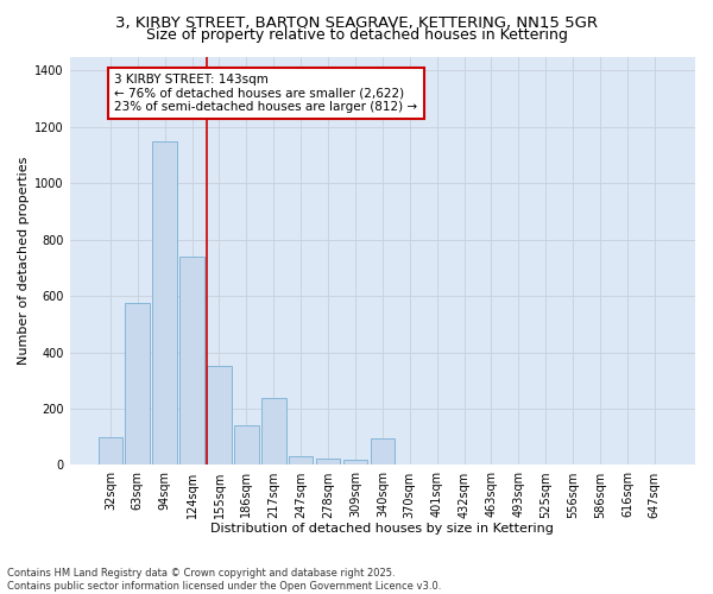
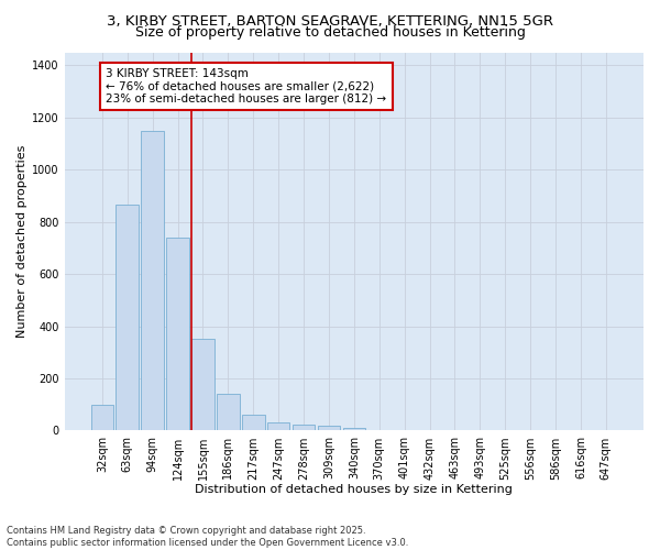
63sqm: 575 -> 865
217sqm: 240 -> 60
340sqm: 95 -> 10
